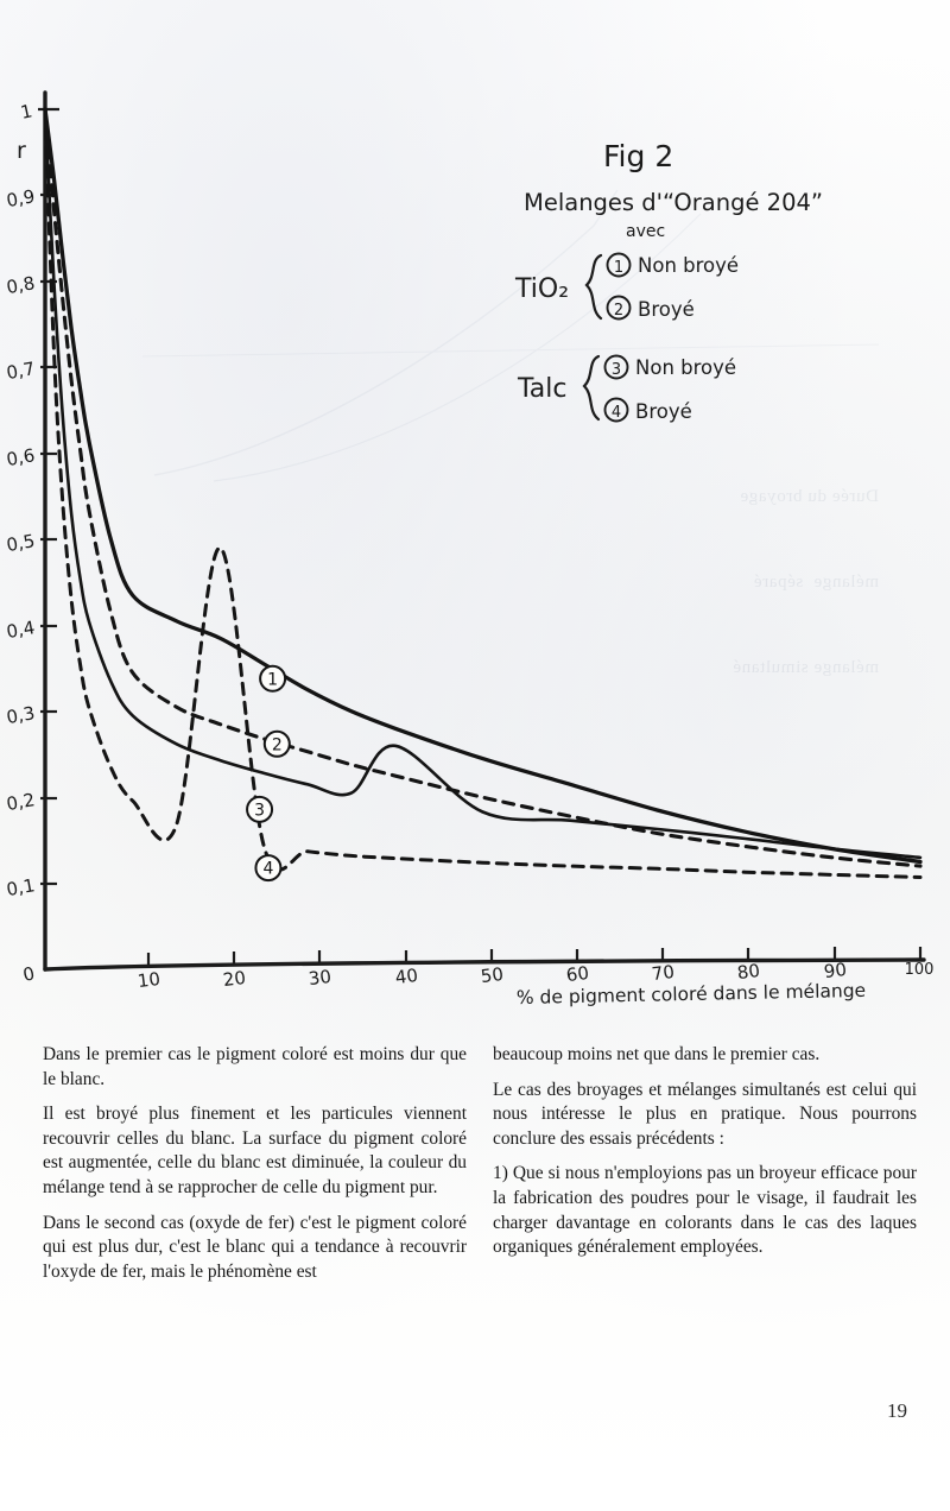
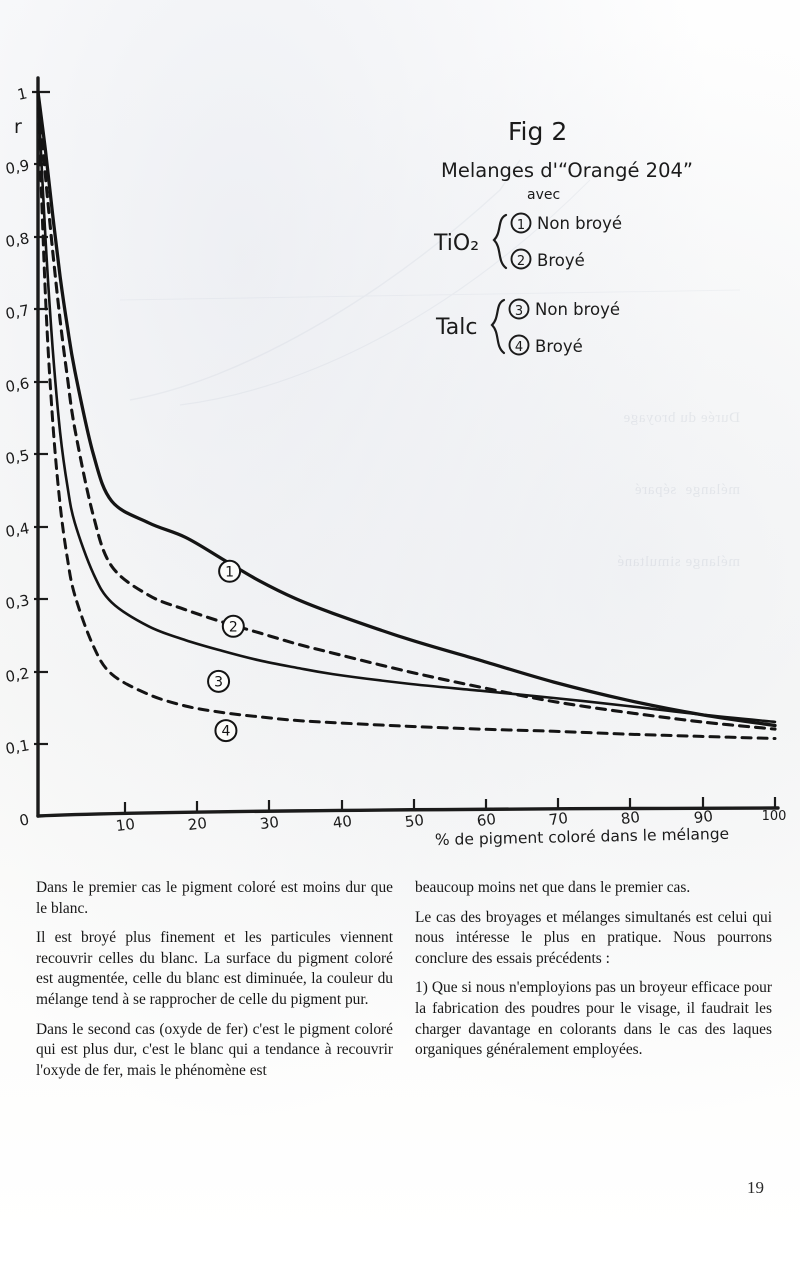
4/20: 0,49 -> 0,15
3/40: 0,26 -> 0,20
